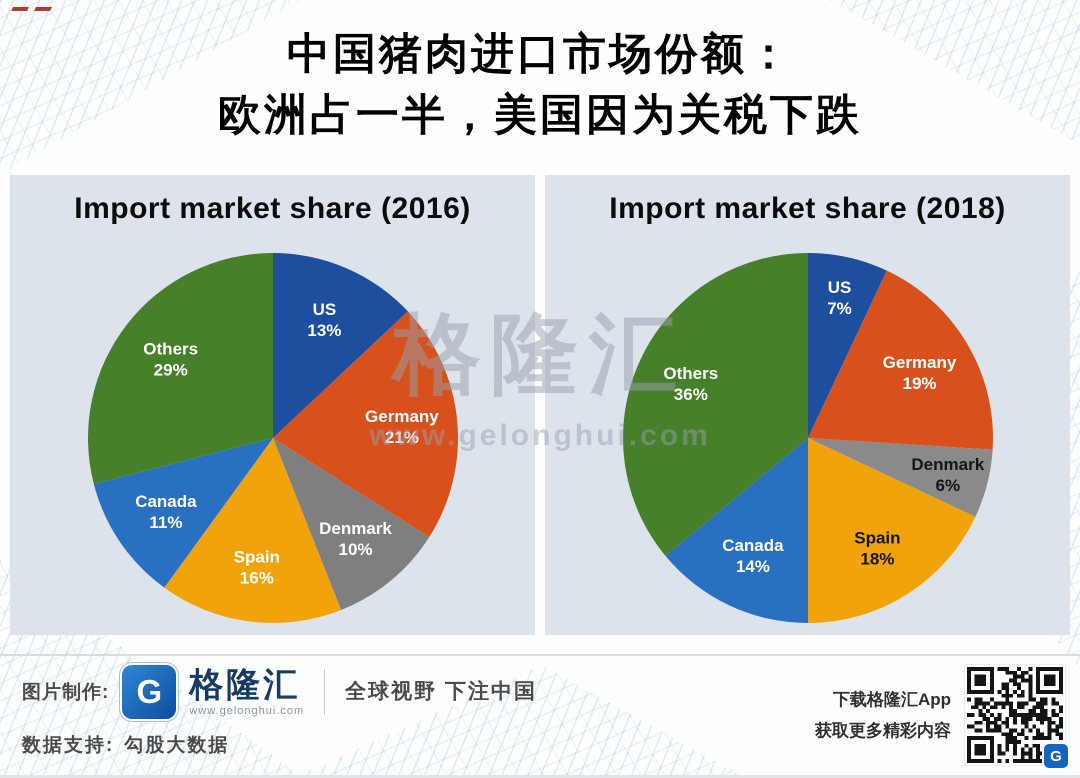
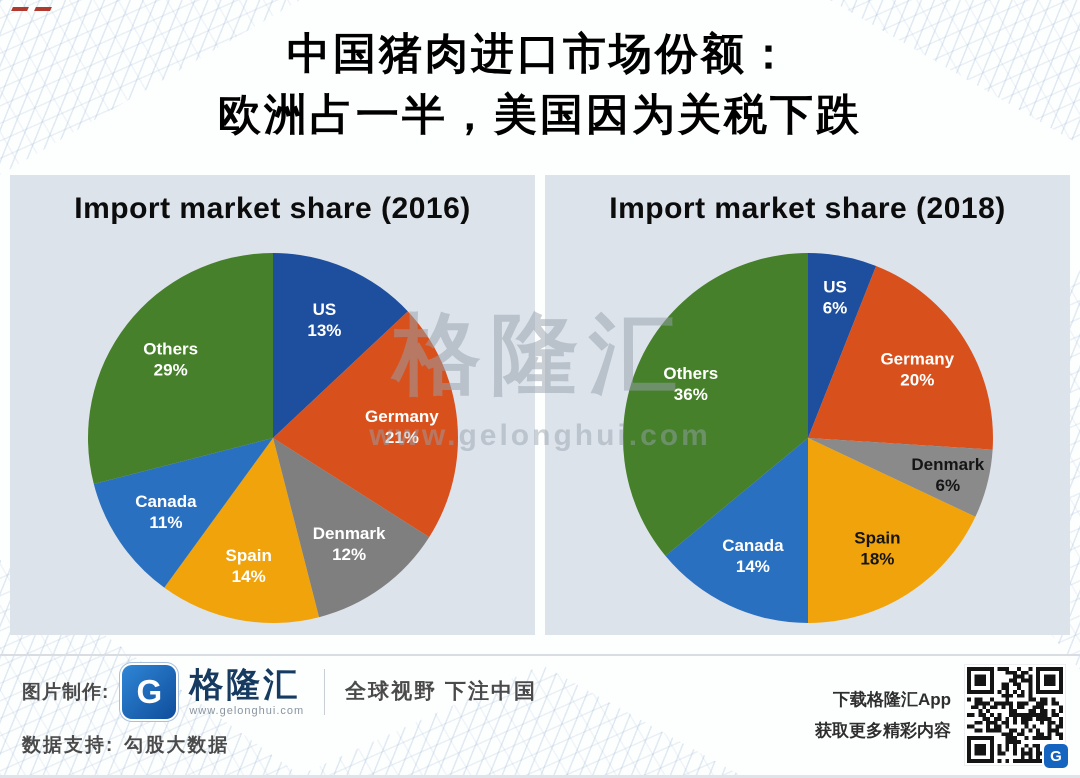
Import market share (2016)/Denmark: 10% -> 12%
Import market share (2016)/Spain: 16% -> 14%
Import market share (2018)/US: 7% -> 6%
Import market share (2018)/Germany: 19% -> 20%
